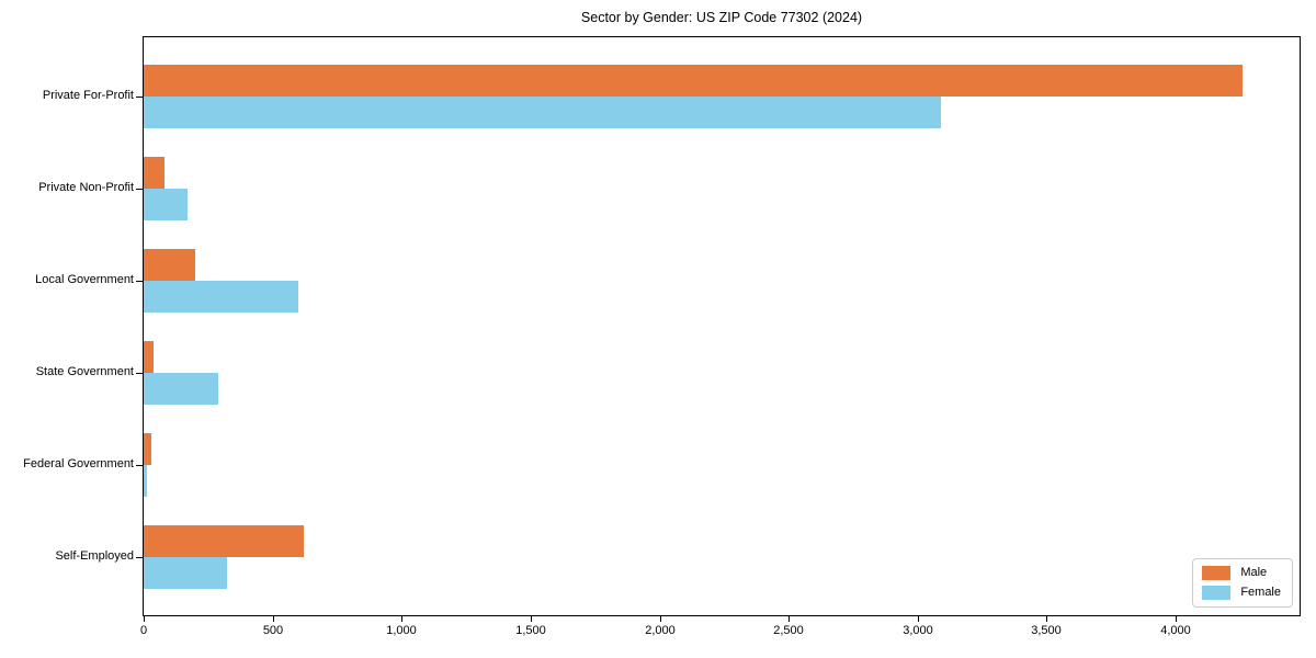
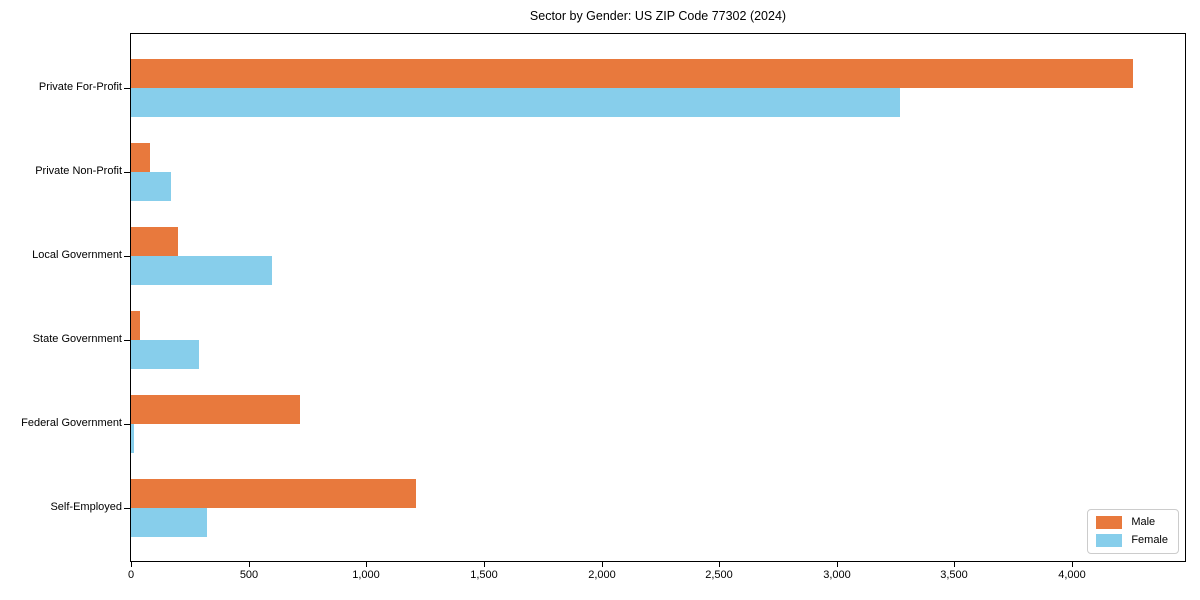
Female/Private For-Profit: 3090 -> 3270
Male/Federal Government: 30 -> 720
Male/Self-Employed: 620 -> 1210
